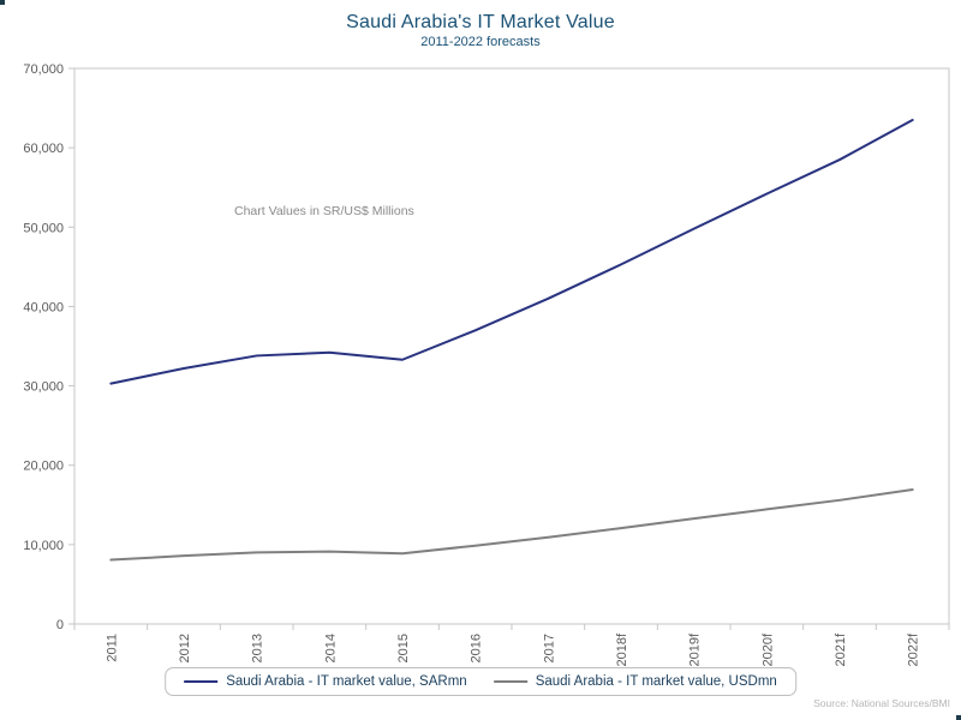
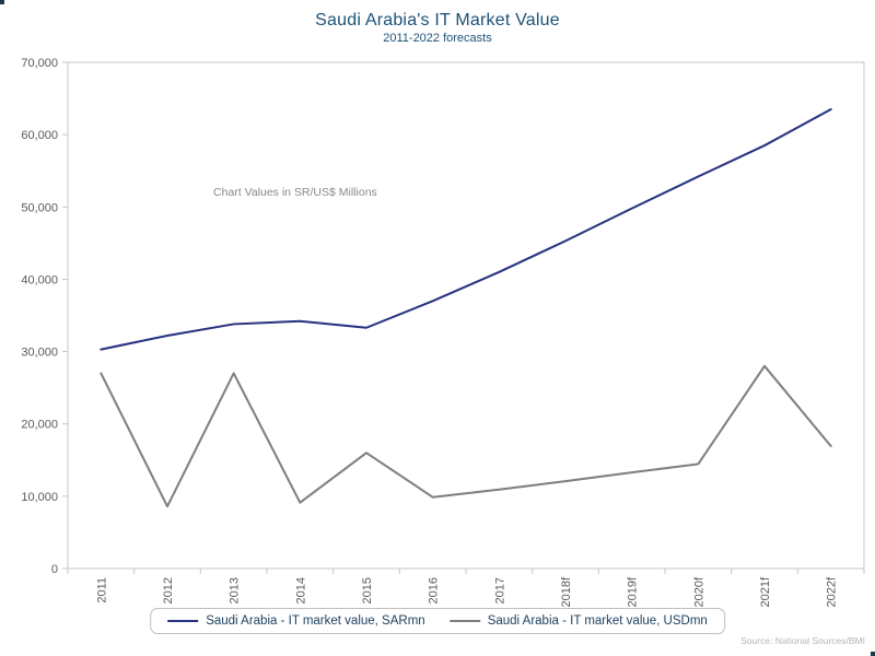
Saudi Arabia - IT market value, USDmn/2011: 8000 -> 27000
Saudi Arabia - IT market value, USDmn/2013: 9000 -> 27000
Saudi Arabia - IT market value, USDmn/2015: 9000 -> 16000
Saudi Arabia - IT market value, USDmn/2021f: 16000 -> 28000
